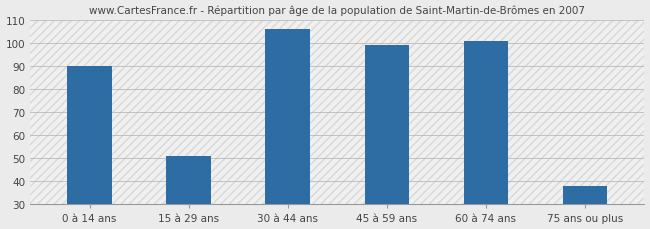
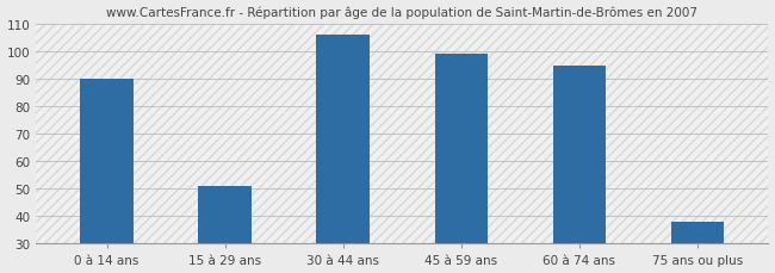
60 à 74 ans: 101 -> 95
